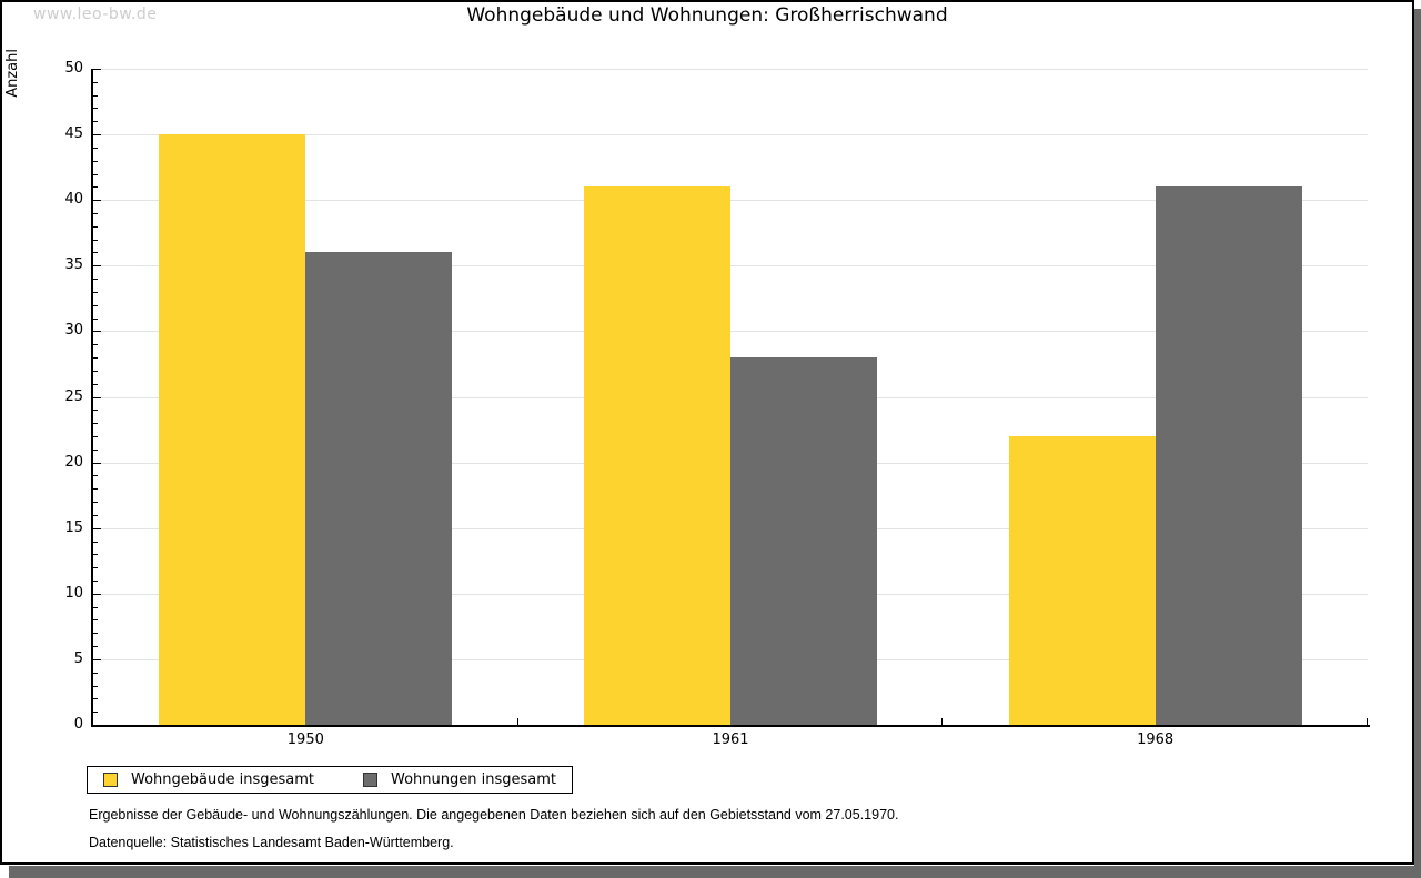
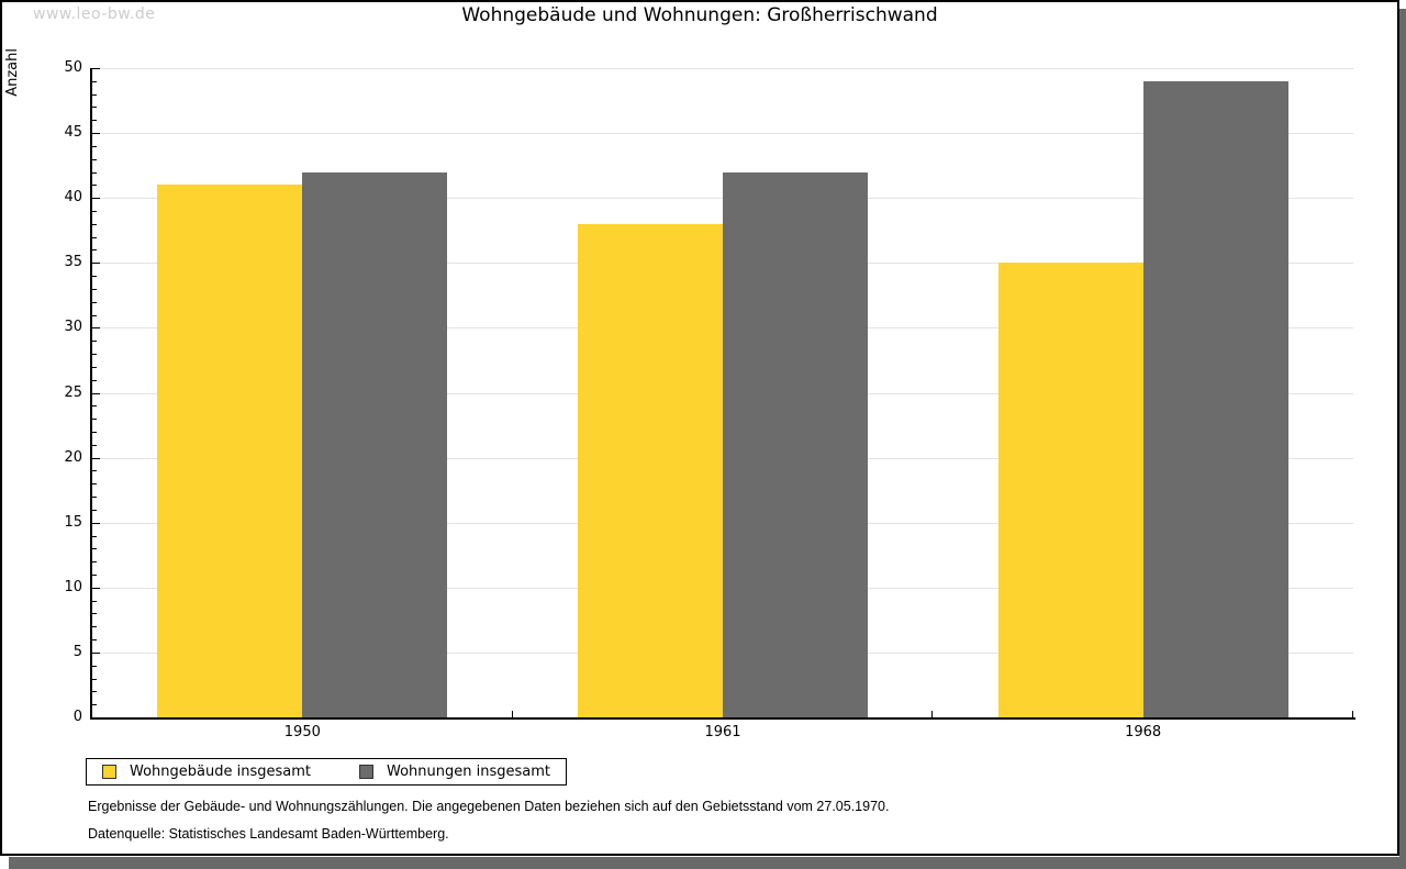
Wohngebäude insgesamt/1950: 45 -> 41
Wohnungen insgesamt/1950: 36 -> 42
Wohngebäude insgesamt/1961: 41 -> 38
Wohnungen insgesamt/1961: 28 -> 42
Wohngebäude insgesamt/1968: 22 -> 35
Wohnungen insgesamt/1968: 41 -> 49
